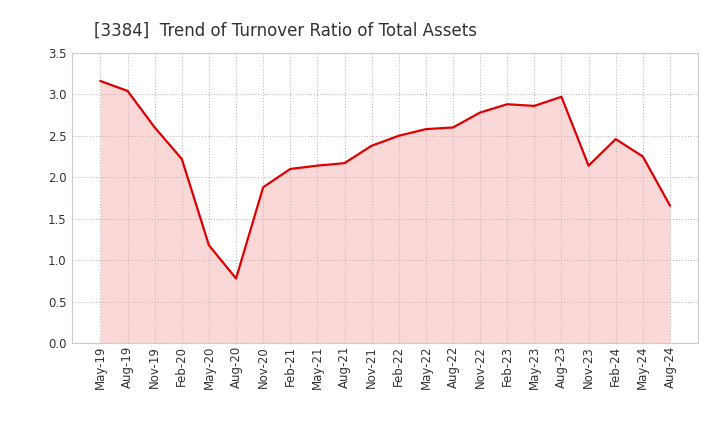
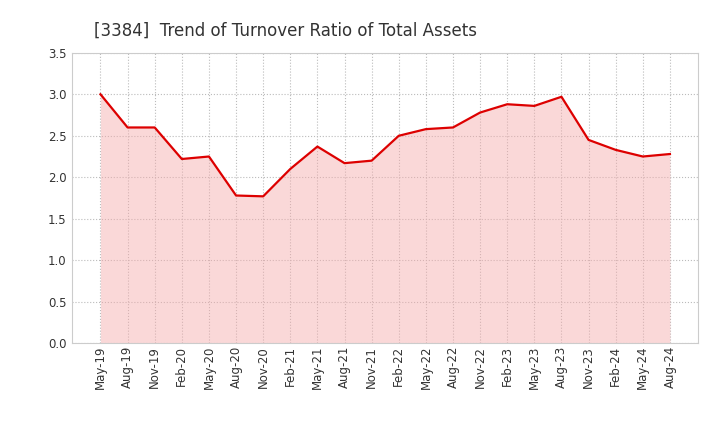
May-19: 3.16 -> 3.00
Aug-19: 3.04 -> 2.60
May-20: 1.18 -> 2.25
Aug-20: 0.78 -> 1.78
Nov-20: 1.88 -> 1.77
May-21: 2.14 -> 2.37
Nov-21: 2.38 -> 2.20
Nov-23: 2.14 -> 2.45
Feb-24: 2.46 -> 2.33
Aug-24: 1.66 -> 2.28
